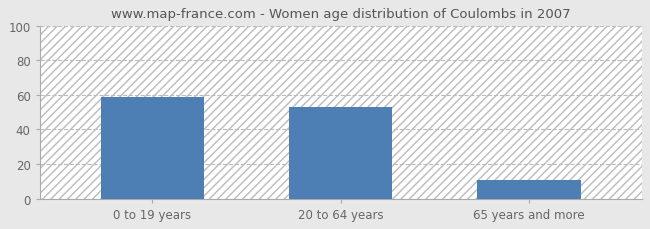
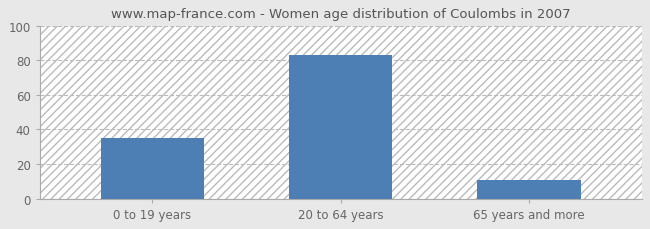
0 to 19 years: 59 -> 35
20 to 64 years: 53 -> 83
